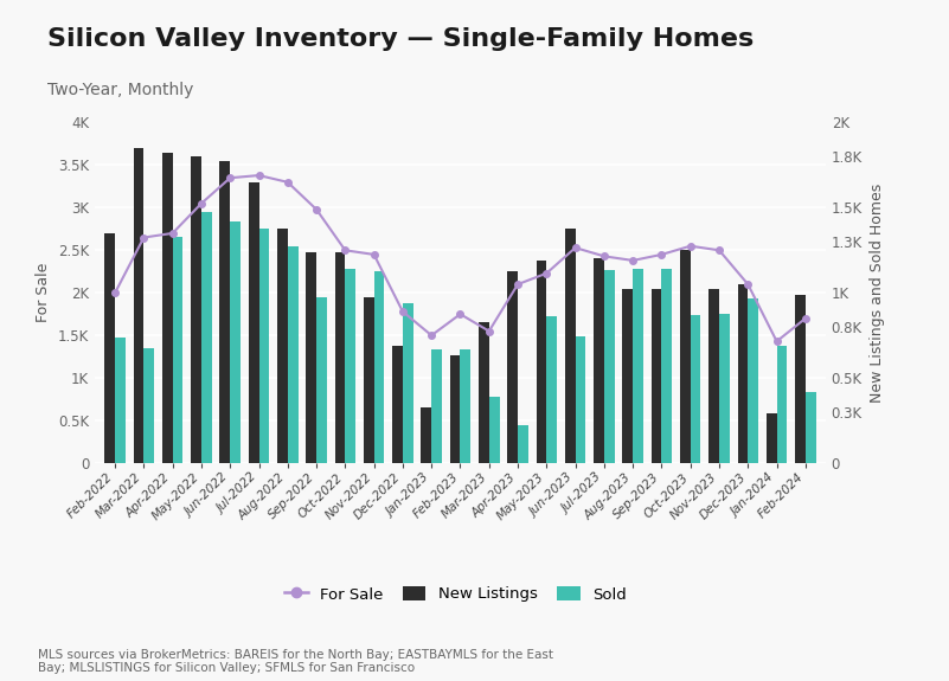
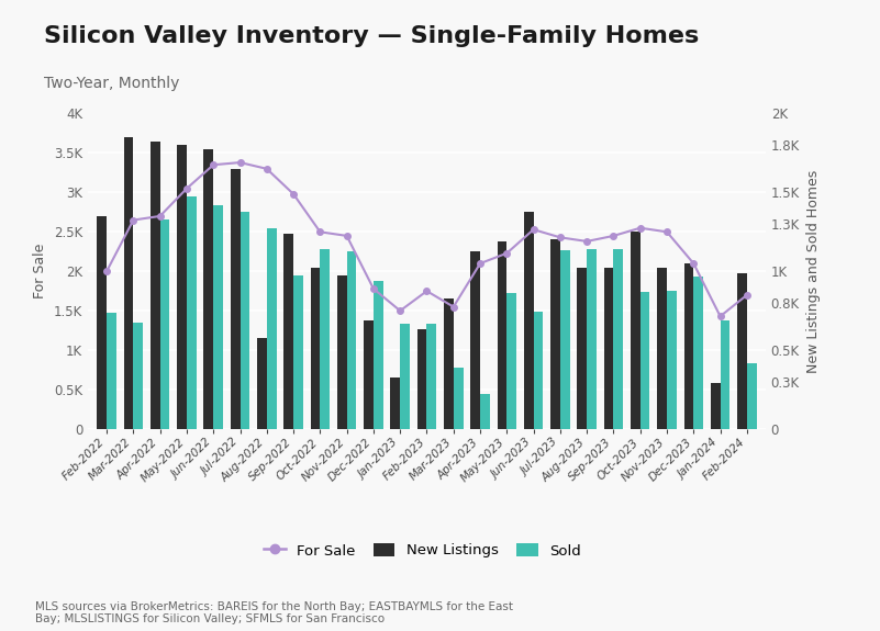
New Listings/Aug-2022: 2.75K -> 1.16K
New Listings/Oct-2022: 2.48K -> 2.04K
